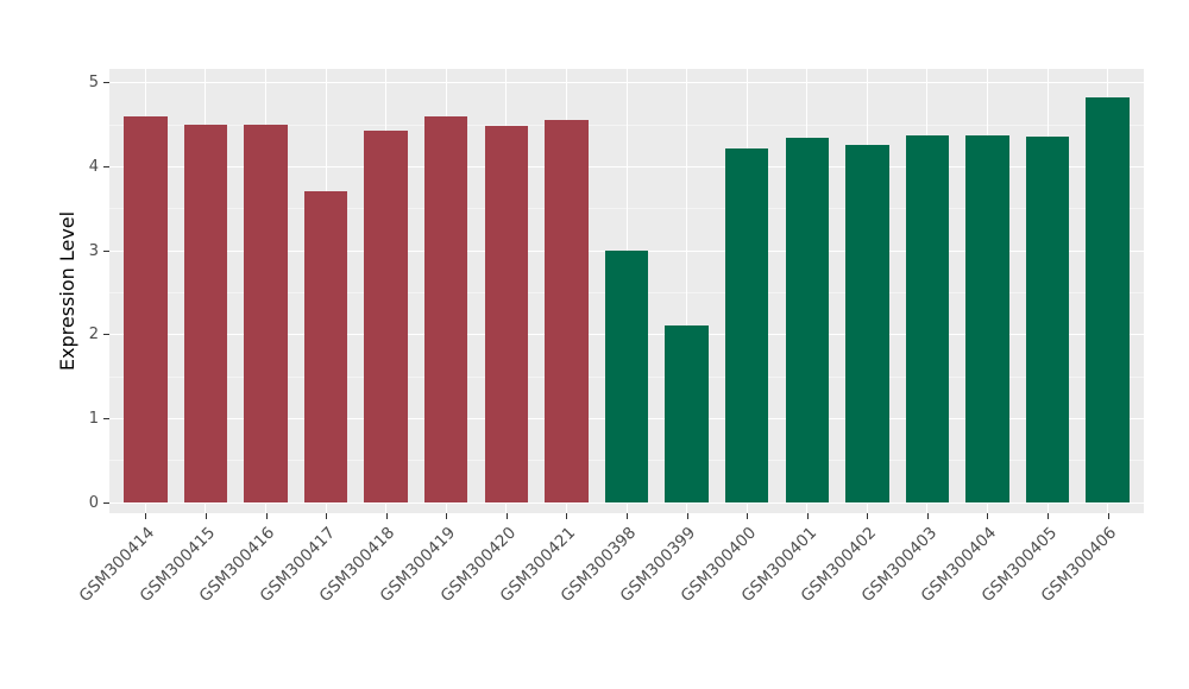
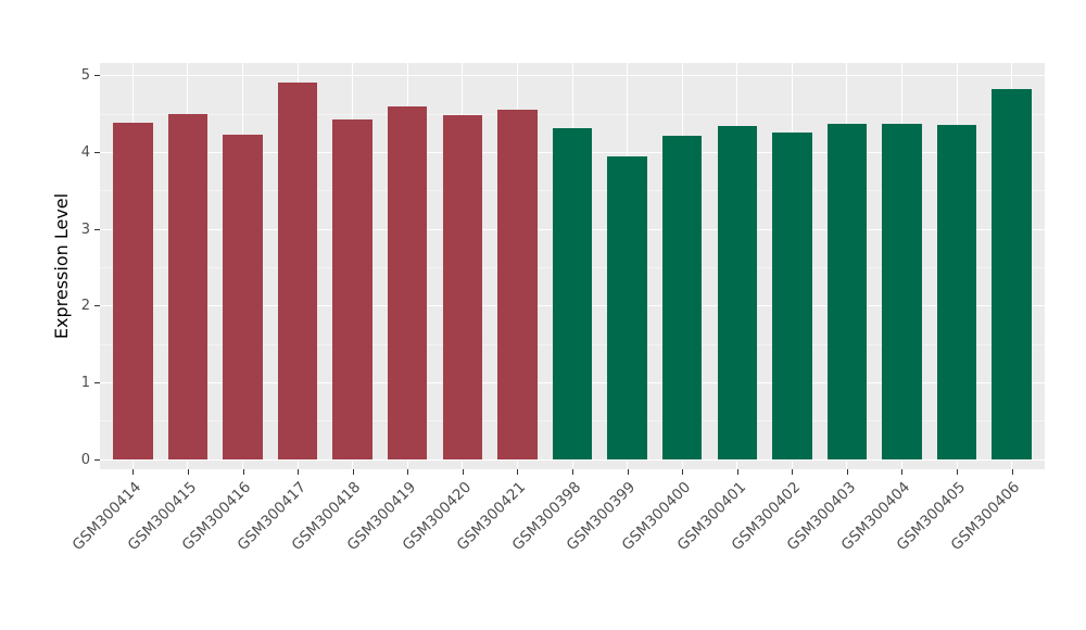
GSM300414: 4.6 -> 4.4
GSM300416: 4.5 -> 4.2
GSM300417: 3.7 -> 4.9
GSM300398: 3.0 -> 4.3
GSM300399: 2.1 -> 4.0
